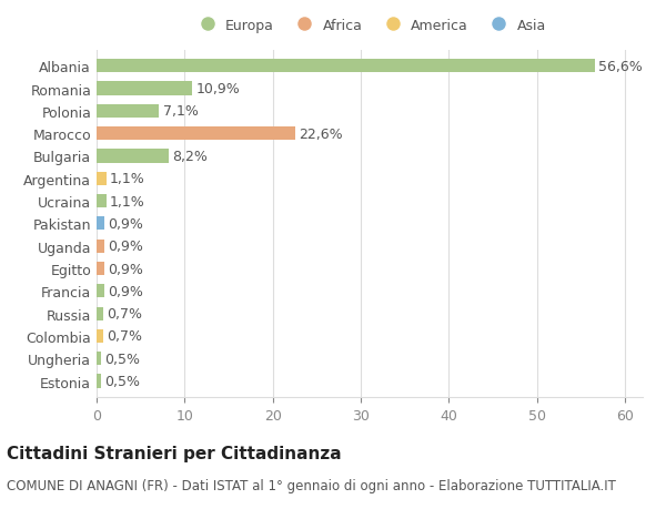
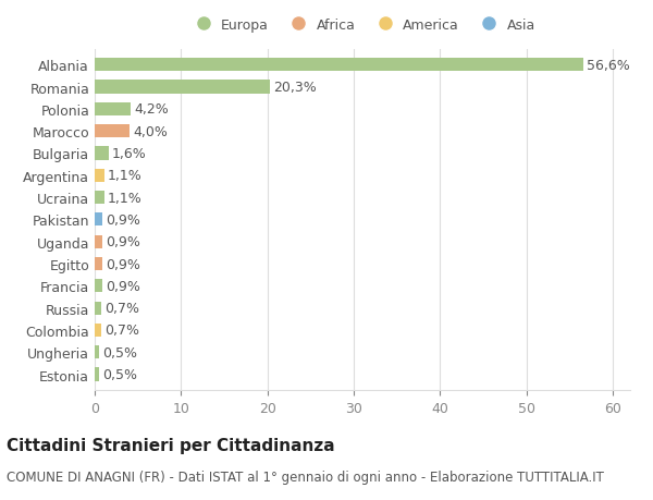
Romania: 10,9% -> 20,3%
Polonia: 7,1% -> 4,2%
Marocco: 22,6% -> 4,0%
Bulgaria: 8,2% -> 1,6%
